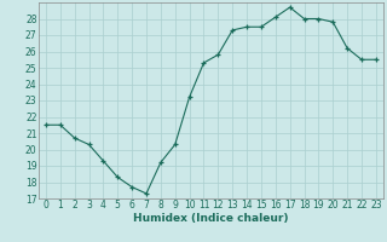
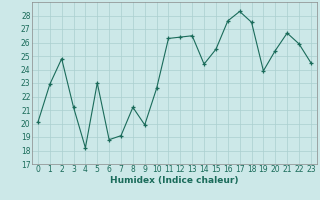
0: 21.5 -> 20.1
1: 21.5 -> 22.9
2: 20.7 -> 24.8
3: 20.3 -> 21.2
4: 19.3 -> 18.2
5: 18.3 -> 23.0
6: 17.7 -> 18.8
7: 17.3 -> 19.1
8: 19.2 -> 21.2
9: 20.3 -> 19.9
10: 23.2 -> 22.6
11: 25.3 -> 26.3
12: 25.8 -> 26.4
13: 27.3 -> 26.5
14: 27.5 -> 24.4
15: 27.5 -> 25.5
16: 28.1 -> 27.6
17: 28.7 -> 28.3
18: 28.0 -> 27.5
19: 28.0 -> 23.9
20: 27.8 -> 25.4
21: 26.2 -> 26.7
22: 25.5 -> 25.9
23: 25.5 -> 24.5
